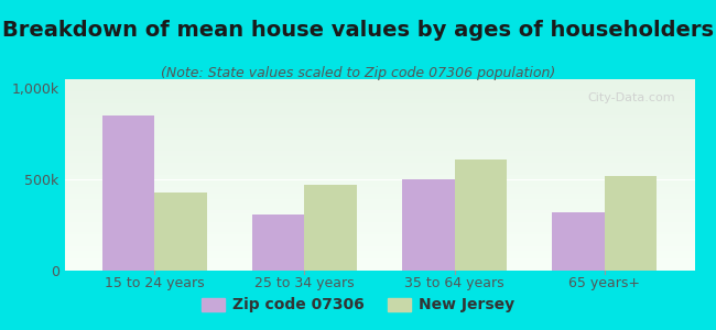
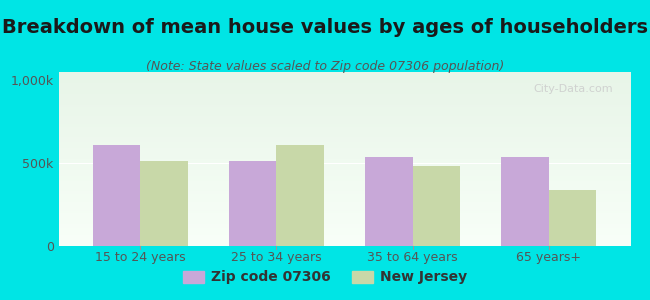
Zip code 07306/15 to 24 years: 850k -> 610k
New Jersey/15 to 24 years: 430k -> 510k
Zip code 07306/25 to 34 years: 310k -> 510k
New Jersey/25 to 34 years: 470k -> 610k
Zip code 07306/35 to 64 years: 500k -> 540k
New Jersey/35 to 64 years: 610k -> 480k
Zip code 07306/65 years+: 320k -> 540k
New Jersey/65 years+: 520k -> 340k
